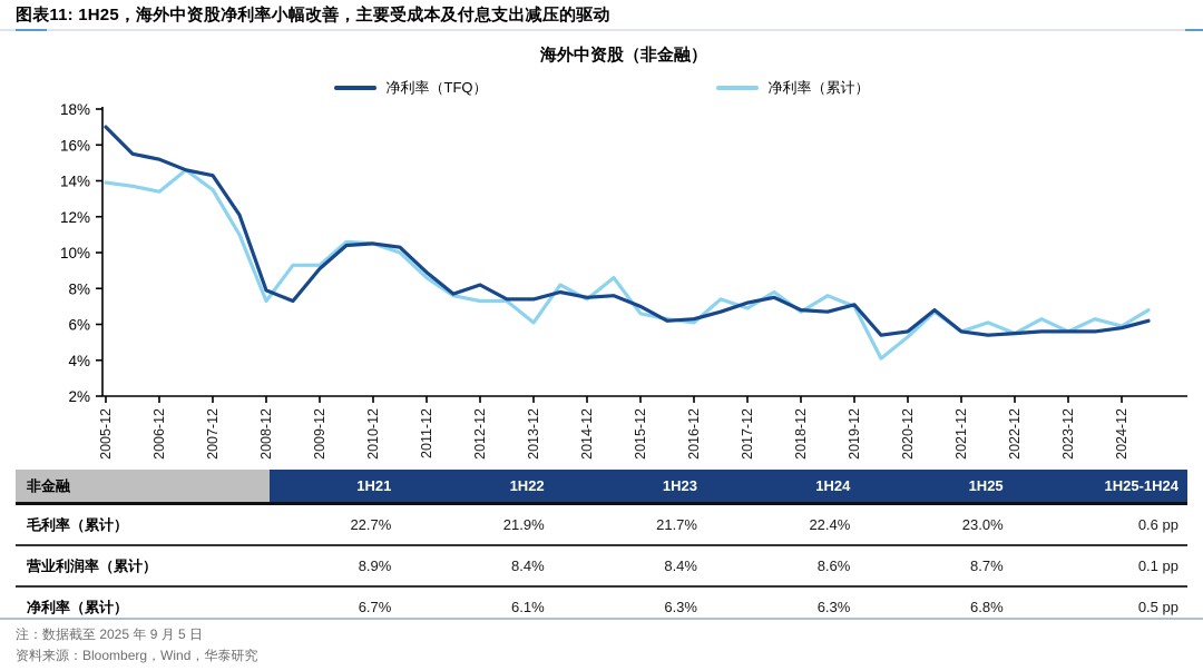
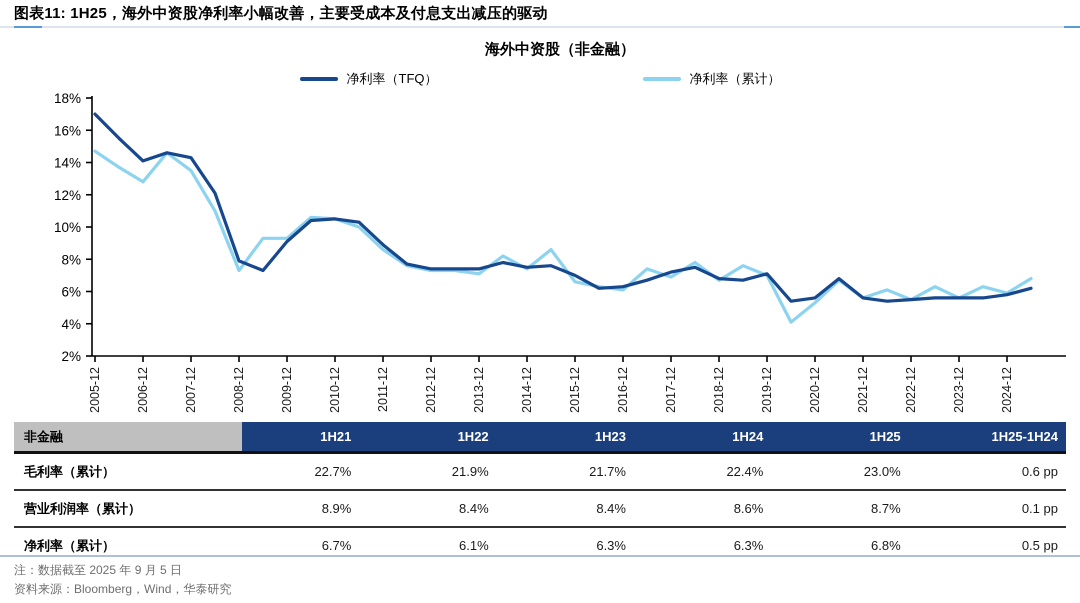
净利率（累计）/2005-12: 13.9% -> 14.7%
净利率（TFQ）/2006-12: 15.2% -> 14.1%
净利率（累计）/2006-12: 13.4% -> 12.8%
净利率（TFQ）/2012-12: 8.2% -> 7.4%
净利率（累计）/2013-12: 6.1% -> 7.1%
